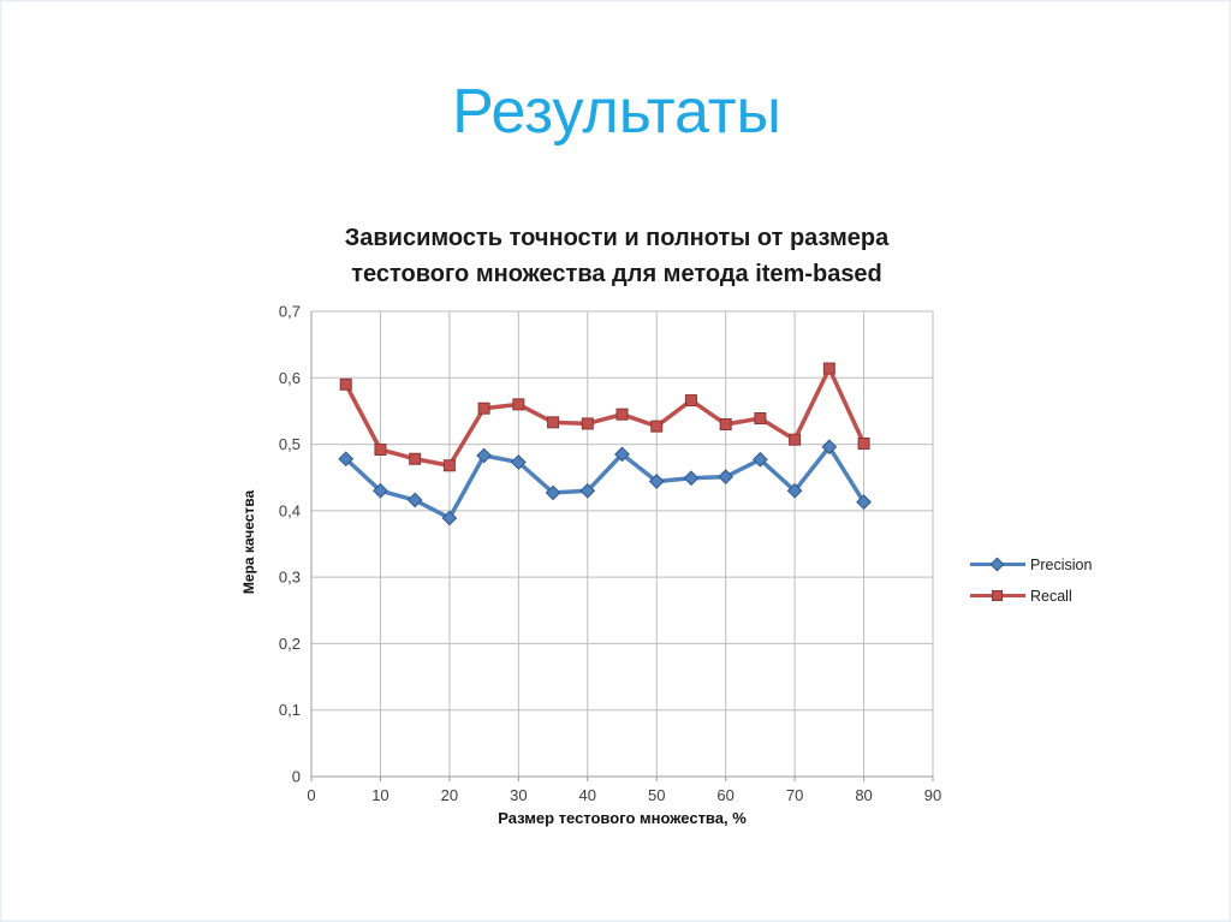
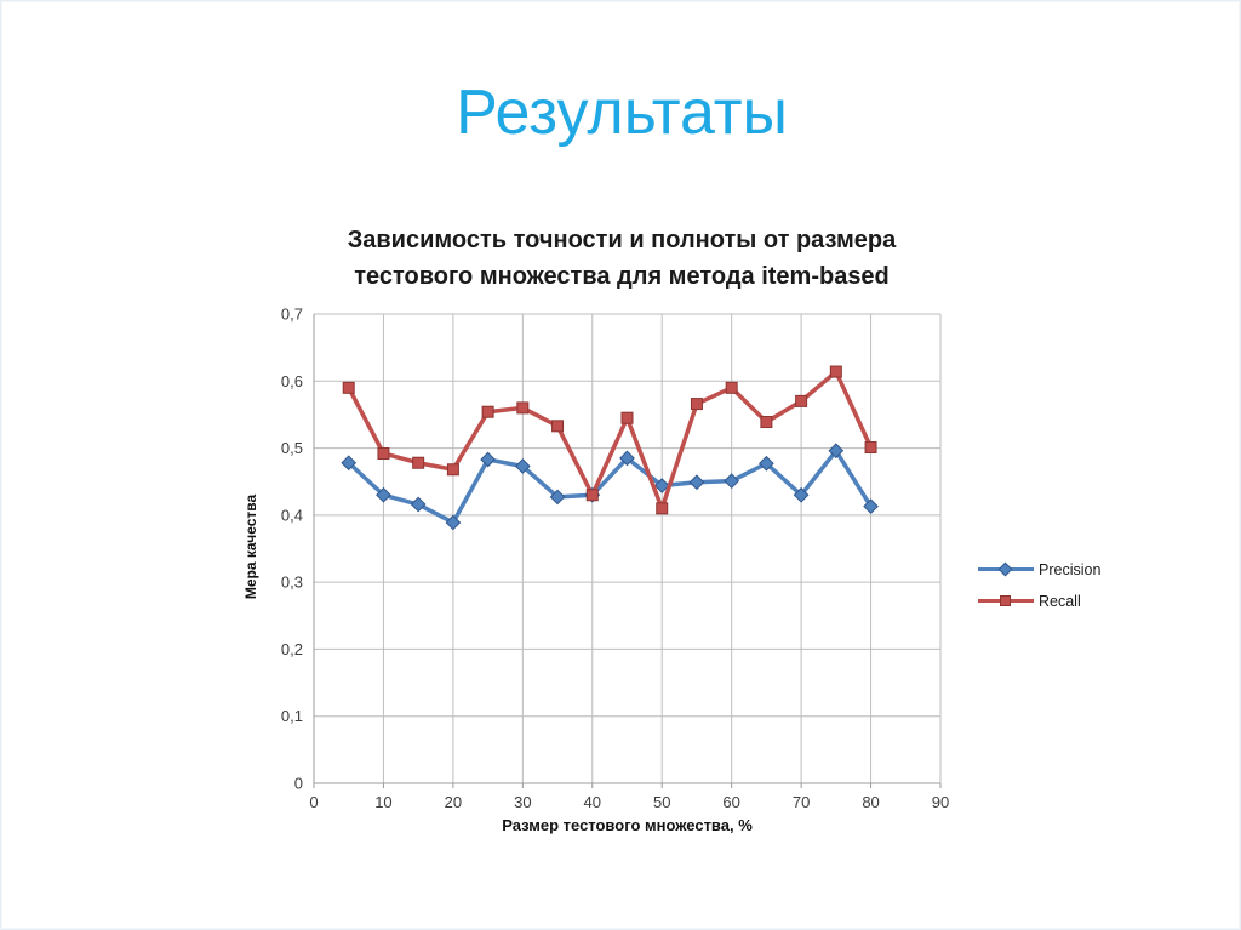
Recall/40: 0,53 -> 0,43
Recall/50: 0,53 -> 0,41
Recall/60: 0,53 -> 0,59
Recall/70: 0,51 -> 0,57
